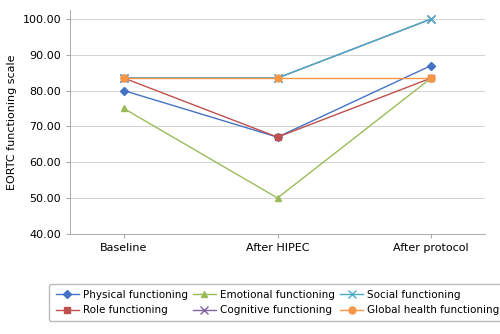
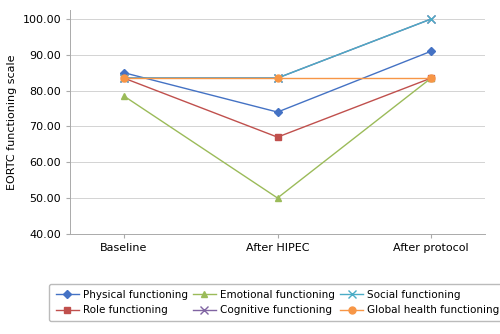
Physical functioning/Baseline: 80 -> 85
Emotional functioning/Baseline: 75.0 -> 78.5
Physical functioning/After HIPEC: 67 -> 74
Physical functioning/After protocol: 87 -> 91
